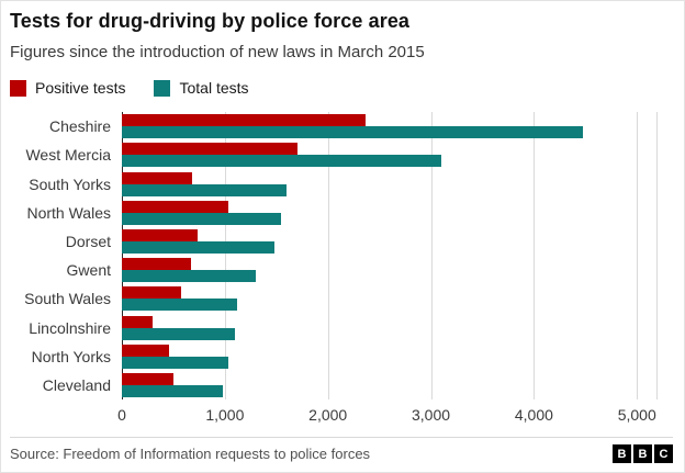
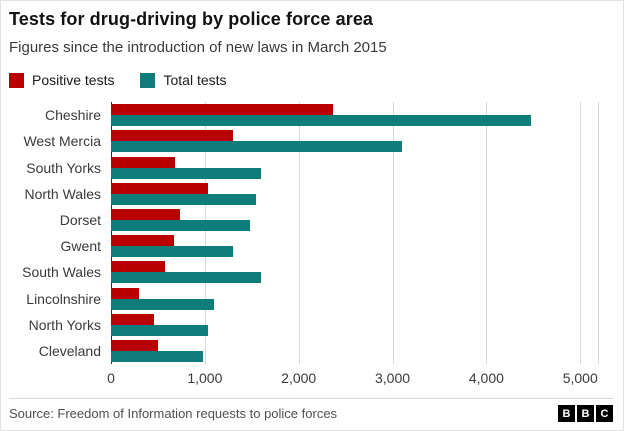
Positive tests/West Mercia: 1700 -> 1300
Total tests/South Wales: 1100 -> 1600
